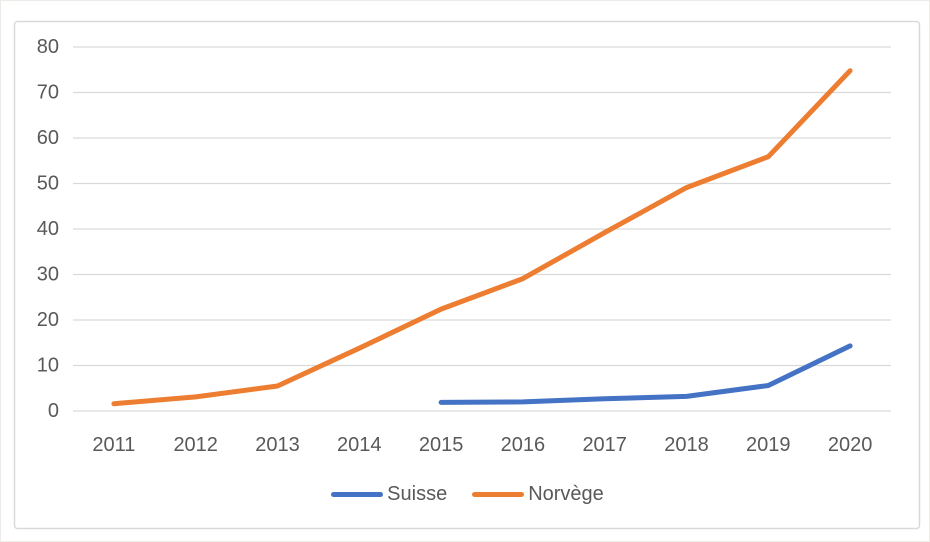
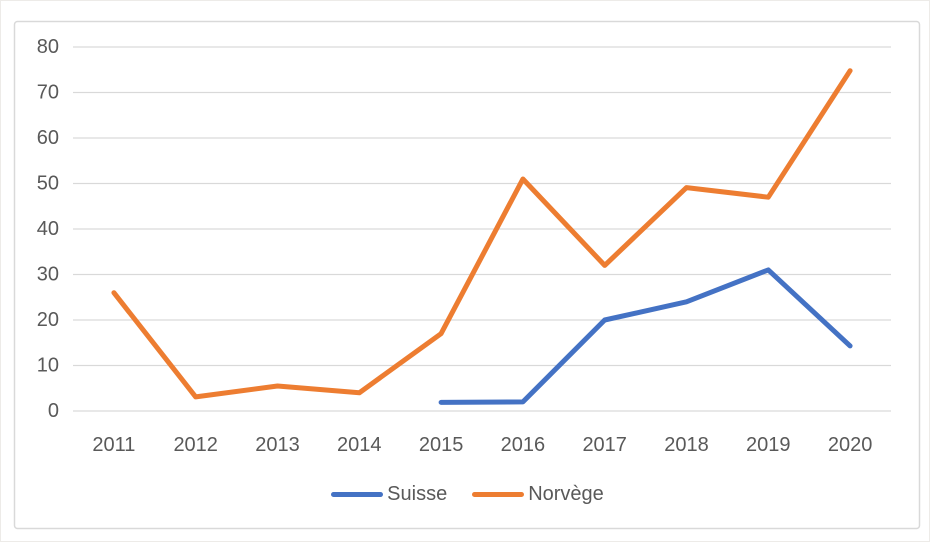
Norvège/2011: 2 -> 26
Norvège/2014: 14 -> 4
Norvège/2015: 22 -> 17
Norvège/2016: 29 -> 51
Suisse/2017: 3 -> 20
Norvège/2017: 39 -> 32
Suisse/2018: 3 -> 24
Suisse/2019: 6 -> 31
Norvège/2019: 56 -> 47
